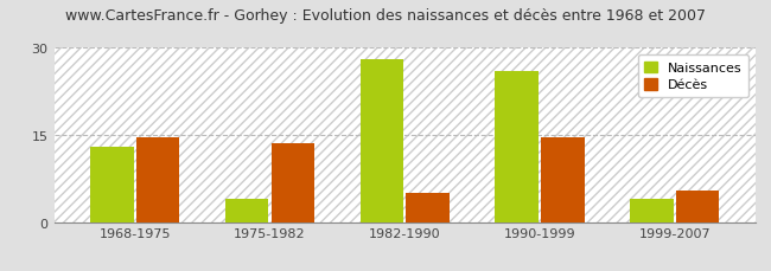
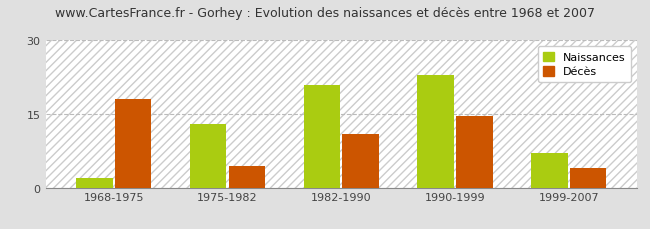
Naissances/1968-1975: 13 -> 2
Décès/1968-1975: 14.5 -> 18.0
Naissances/1975-1982: 4 -> 13
Décès/1975-1982: 13.5 -> 4.5
Naissances/1982-1990: 28 -> 21
Décès/1982-1990: 5.0 -> 11.0
Naissances/1990-1999: 26 -> 23
Naissances/1999-2007: 4 -> 7
Décès/1999-2007: 5.5 -> 4.0
